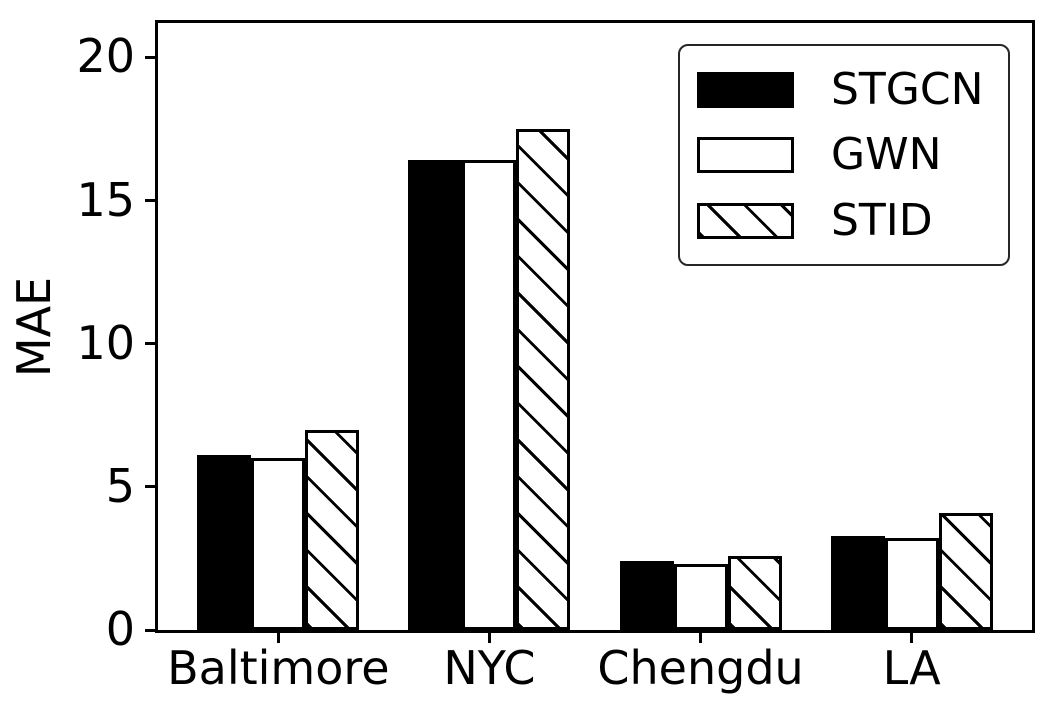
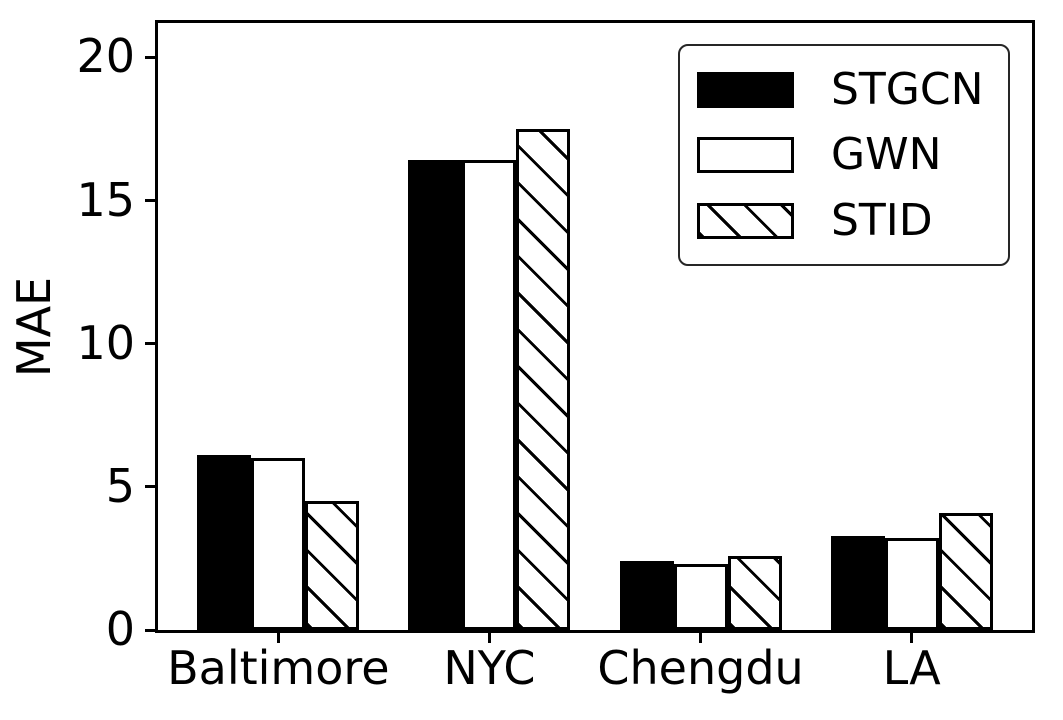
STID/Baltimore: 7.0 -> 4.5
